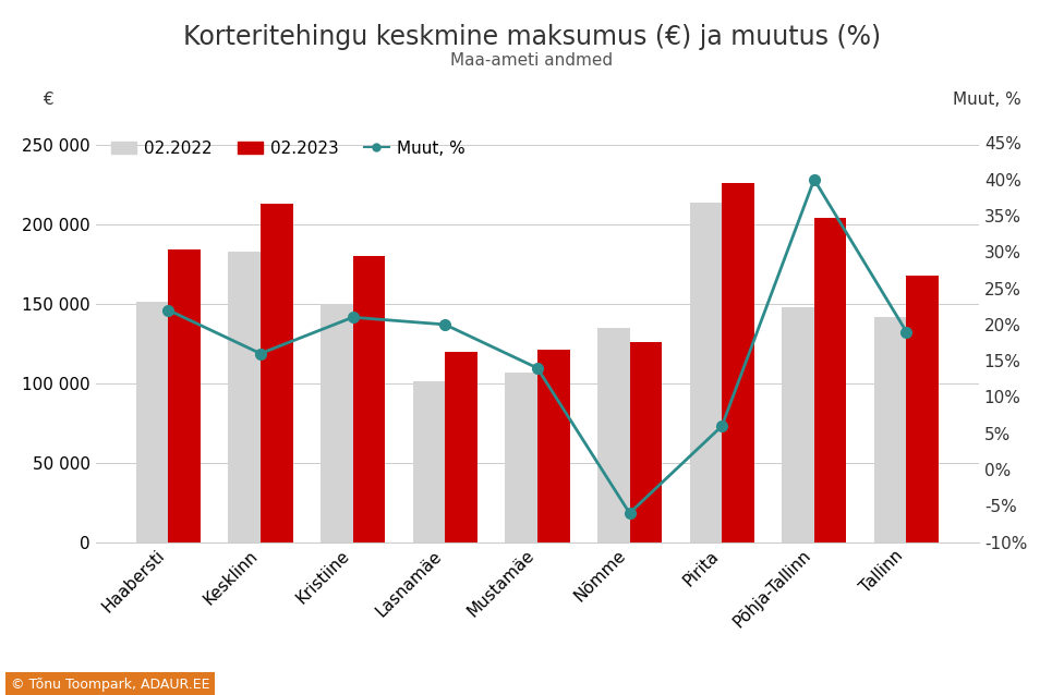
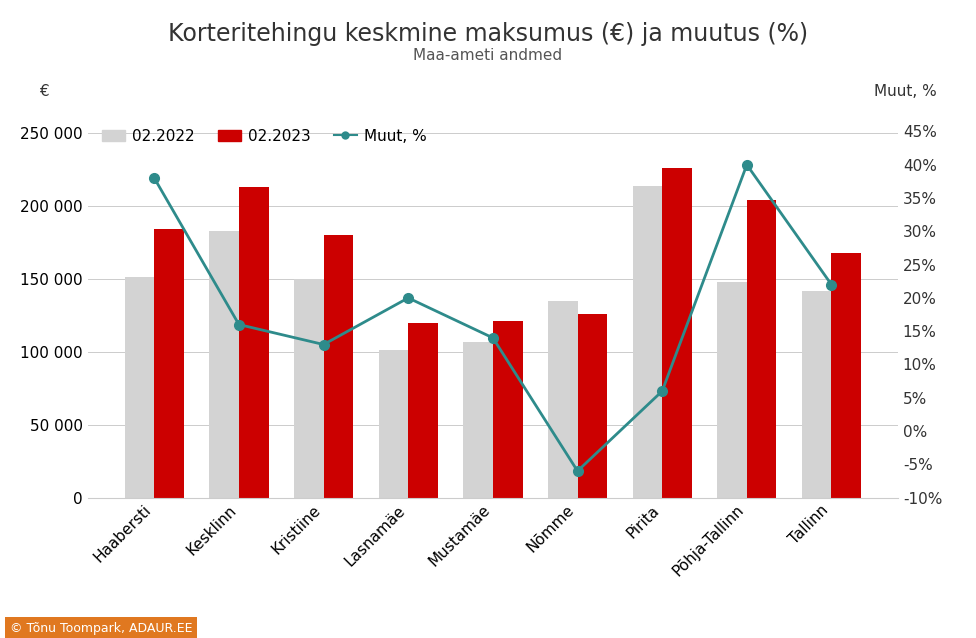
Muut, %/Haabersti: 22% -> 38%
Muut, %/Kristiine: 21% -> 13%
Muut, %/Tallinn: 19% -> 22%
